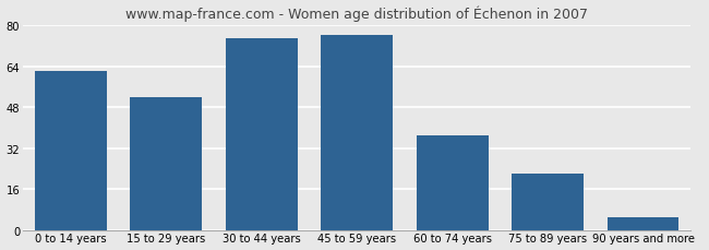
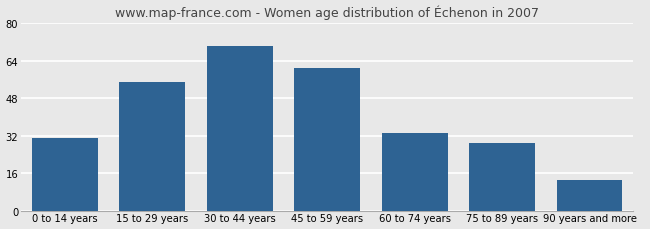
0 to 14 years: 62 -> 31
15 to 29 years: 52 -> 55
30 to 44 years: 75 -> 70
45 to 59 years: 76 -> 61
60 to 74 years: 37 -> 33
75 to 89 years: 22 -> 29
90 years and more: 5 -> 13
